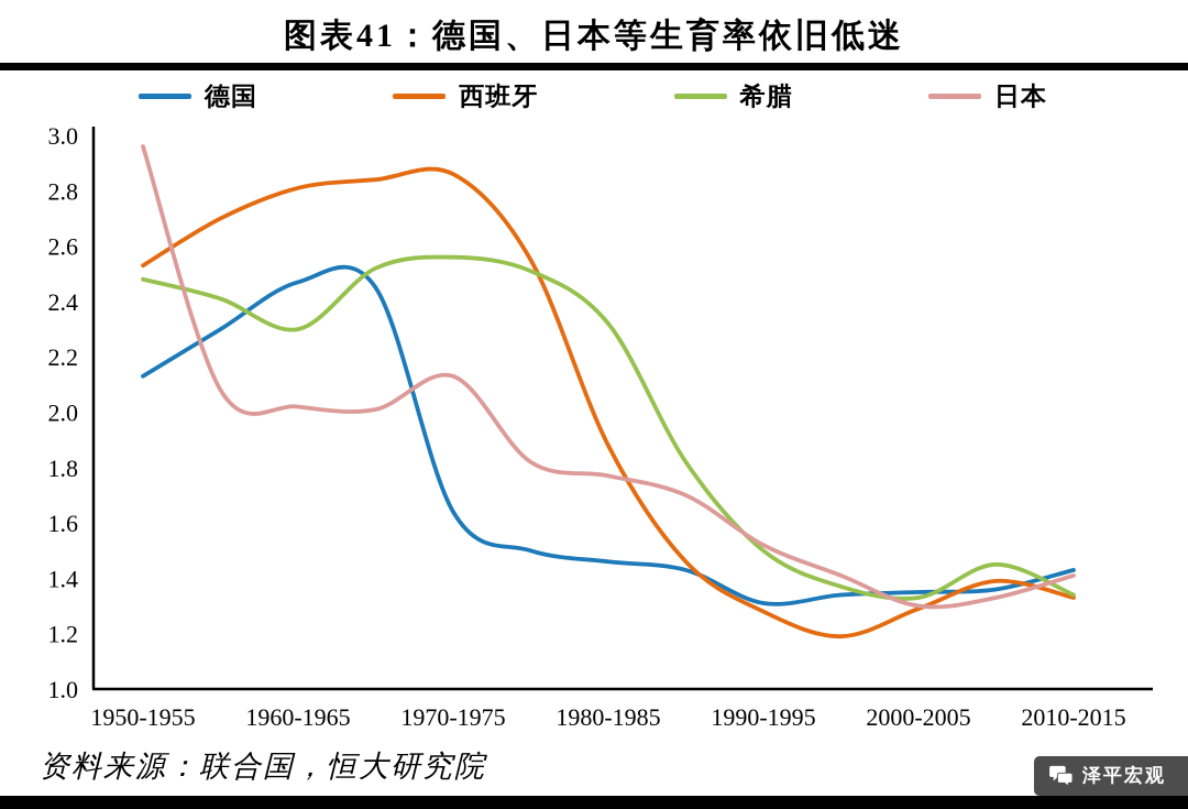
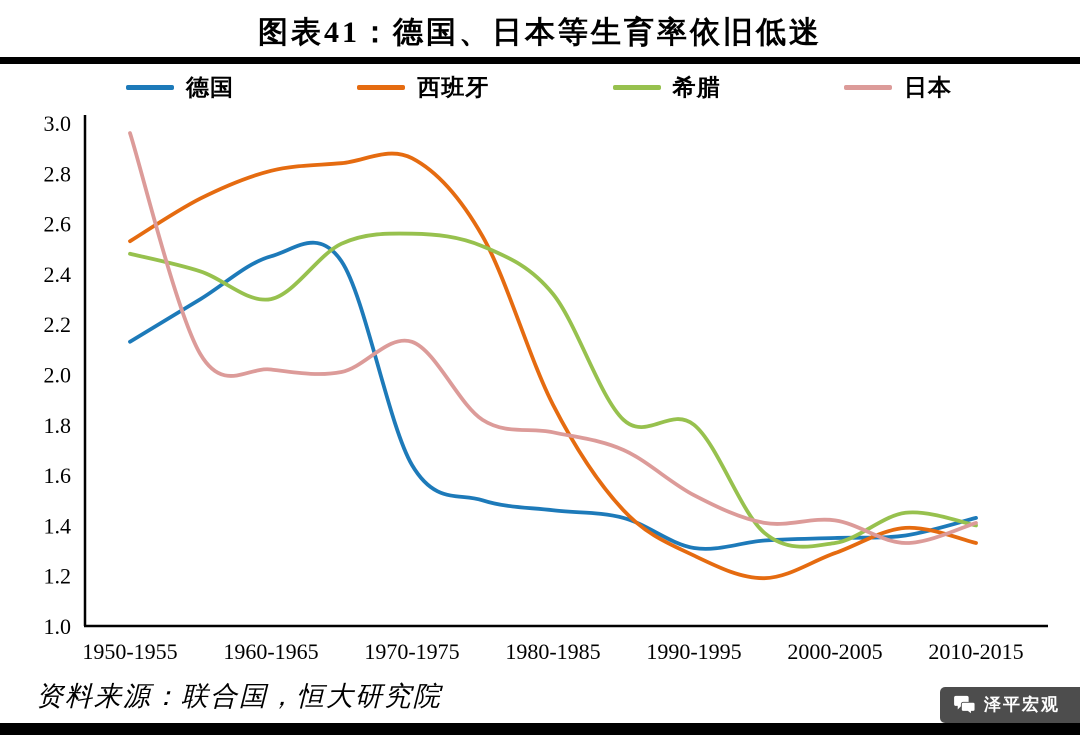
希腊/1990-1995: 1.50 -> 1.80
日本/2000-2005: 1.30 -> 1.42
希腊/2010-2015: 1.34 -> 1.40
